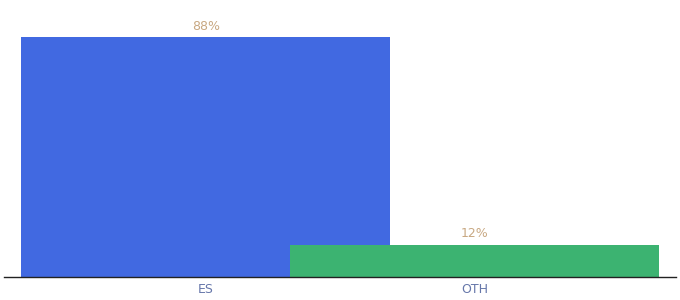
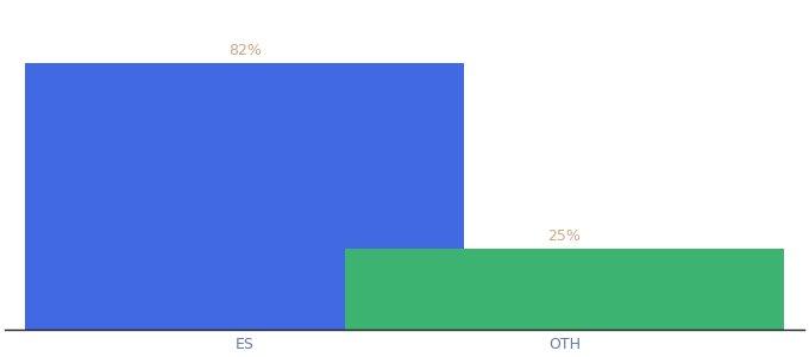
ES: 88% -> 82%
OTH: 12% -> 25%
